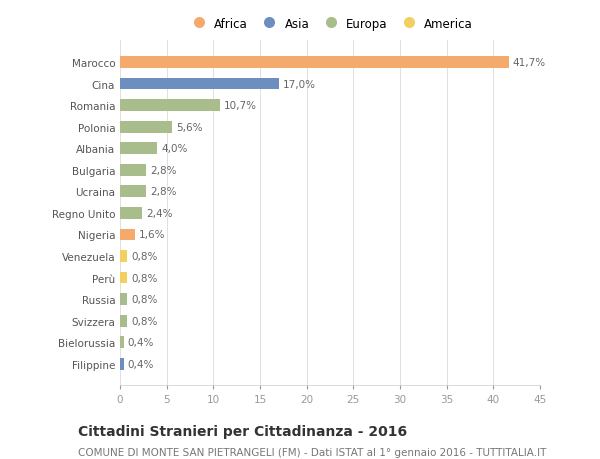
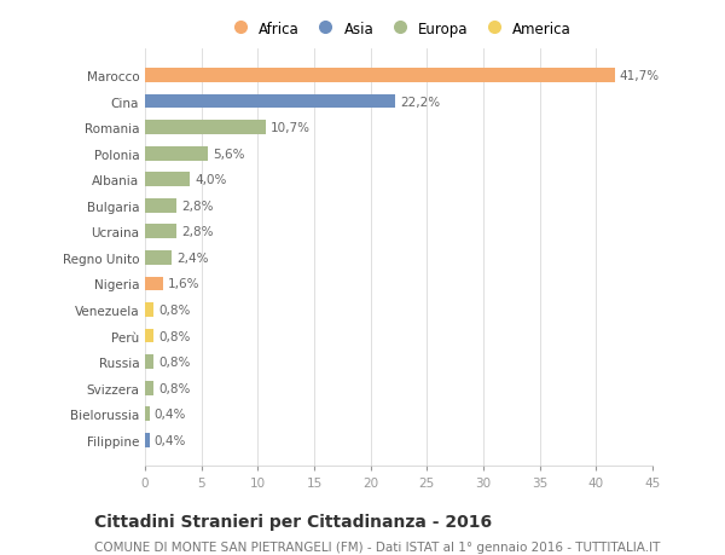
Cina: 17,0% -> 22,2%
